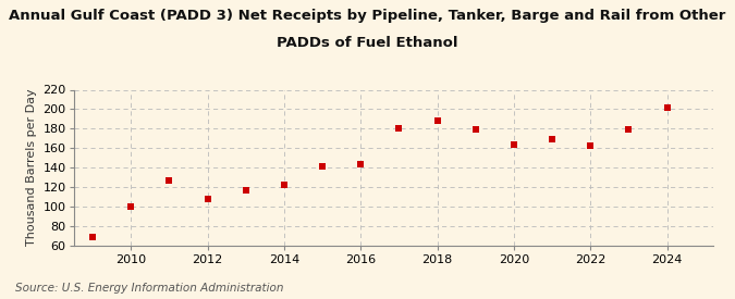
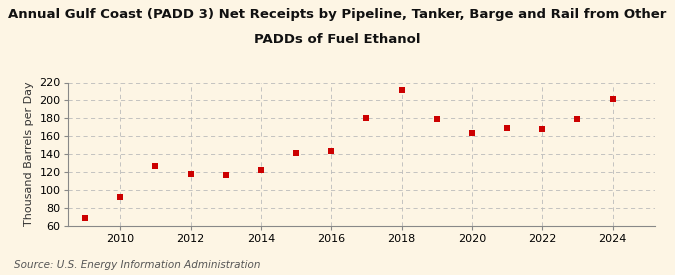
2010: 100 -> 92
2012: 108 -> 118
2018: 188 -> 212
2022: 162 -> 168
